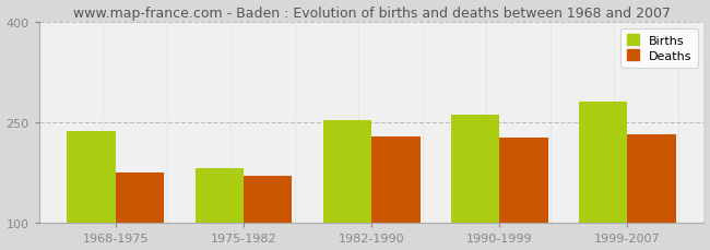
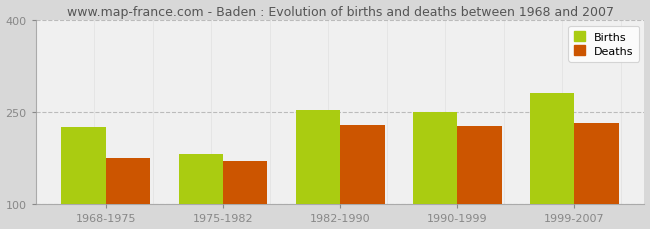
Births/1968-1975: 238 -> 226
Births/1990-1999: 262 -> 250
